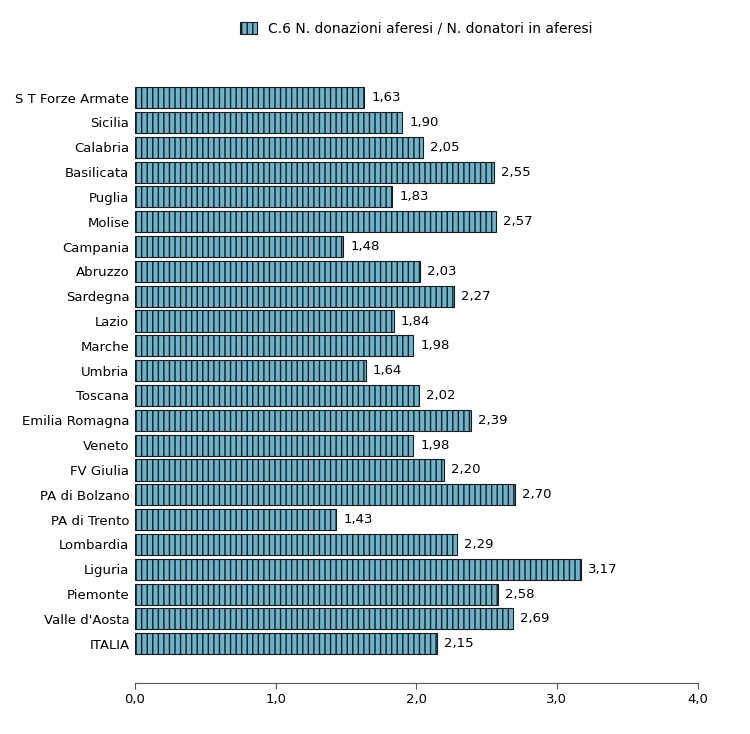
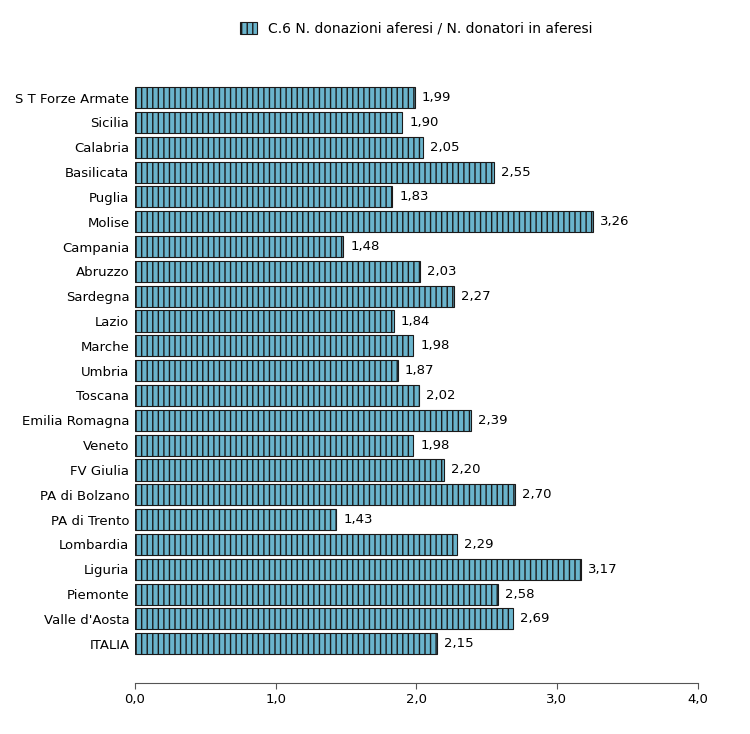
S T Forze Armate: 1,63 -> 1,99
Molise: 2,57 -> 3,26
Umbria: 1,64 -> 1,87
